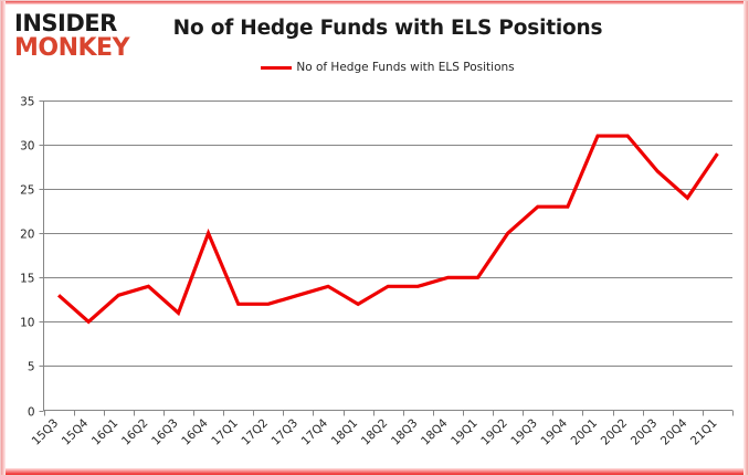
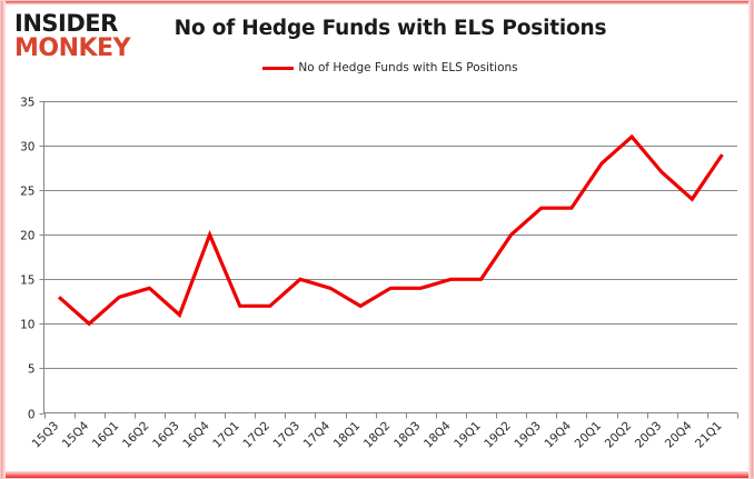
17Q3: 13 -> 15
20Q1: 31 -> 28
